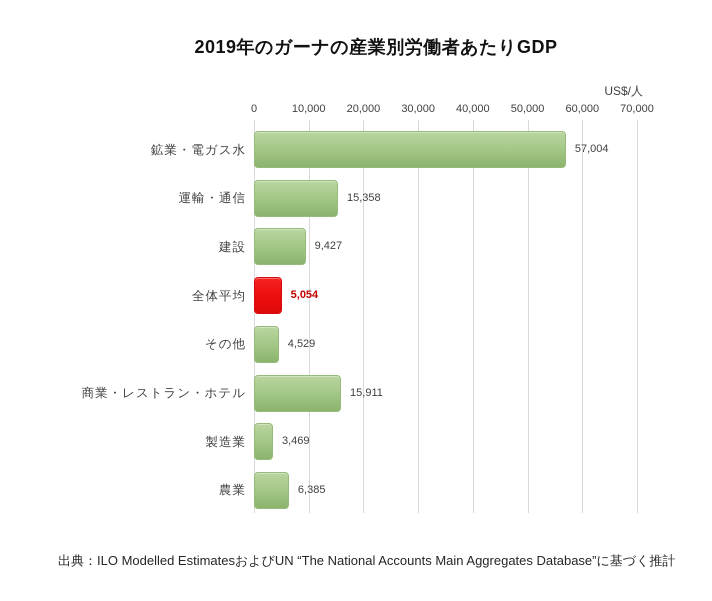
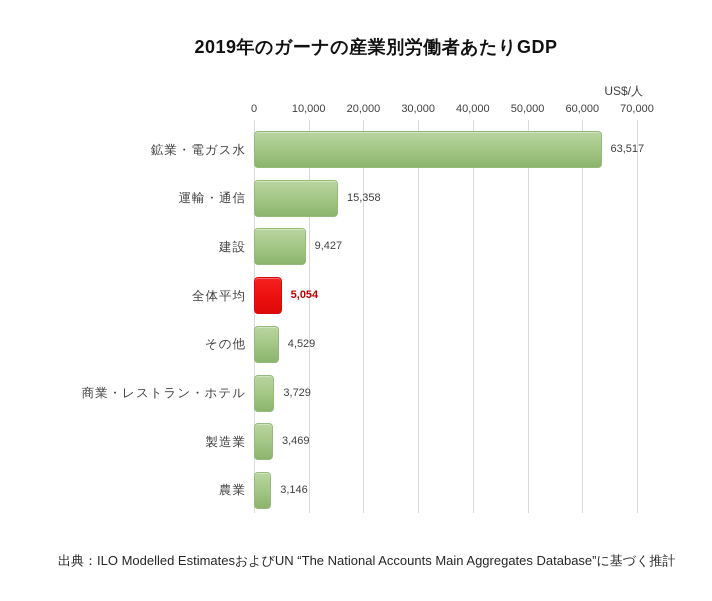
鉱業・電ガス水: 57,004 -> 63,517
商業・レストラン・ホテル: 15,911 -> 3,729
農業: 6,385 -> 3,146
